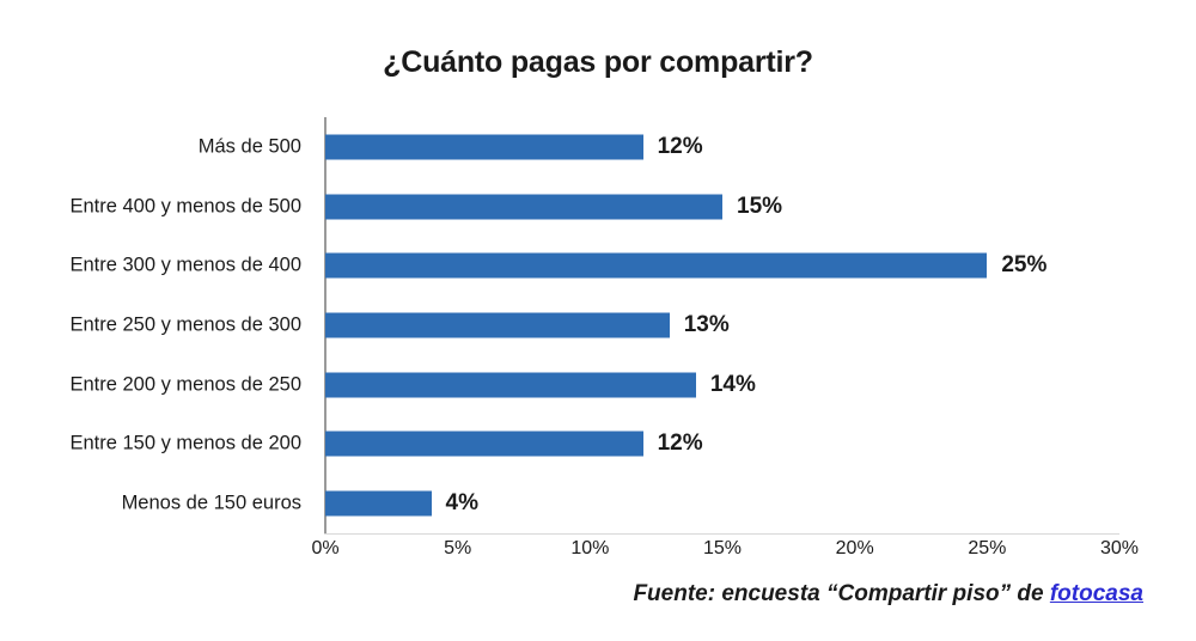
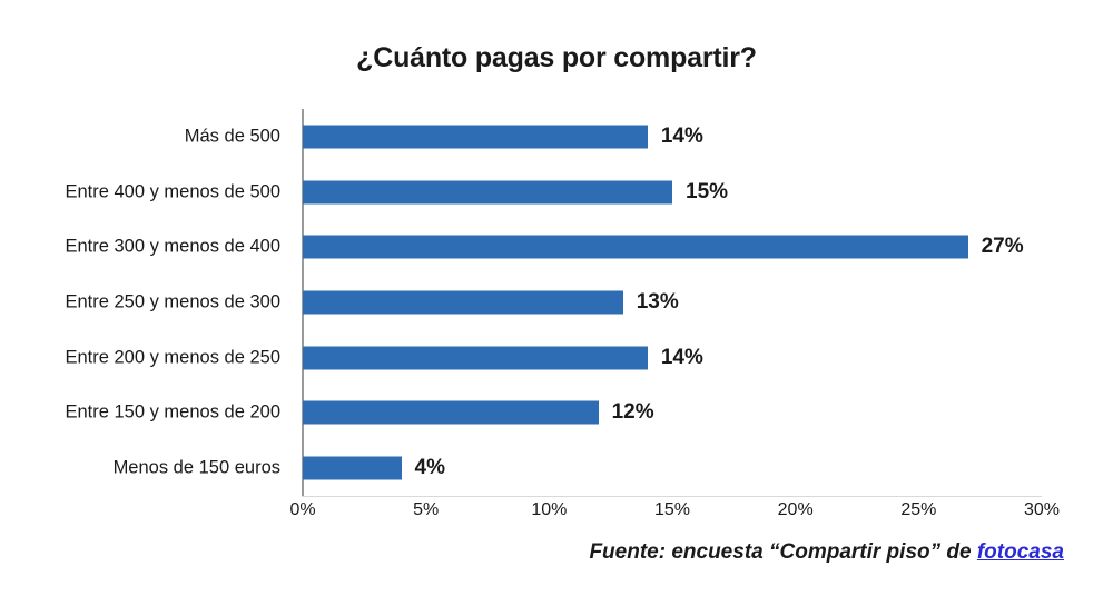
Más de 500: 12% -> 14%
Entre 300 y menos de 400: 25% -> 27%
